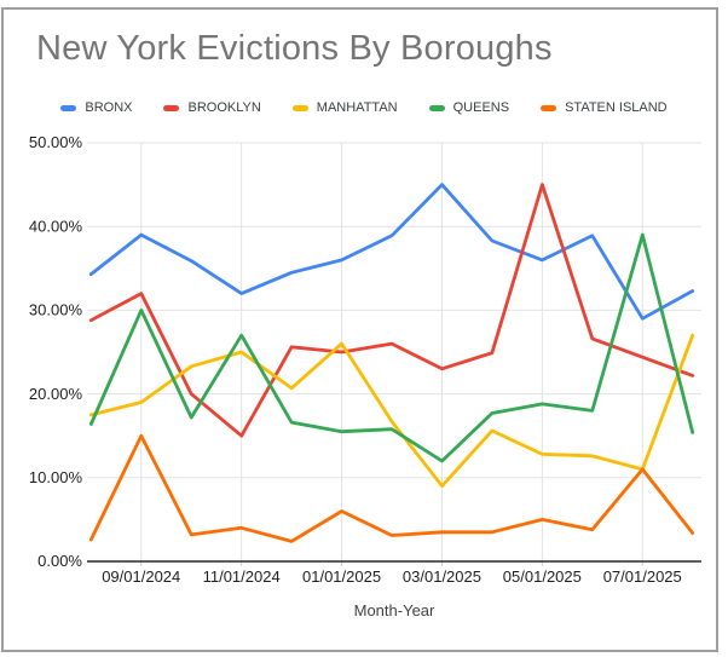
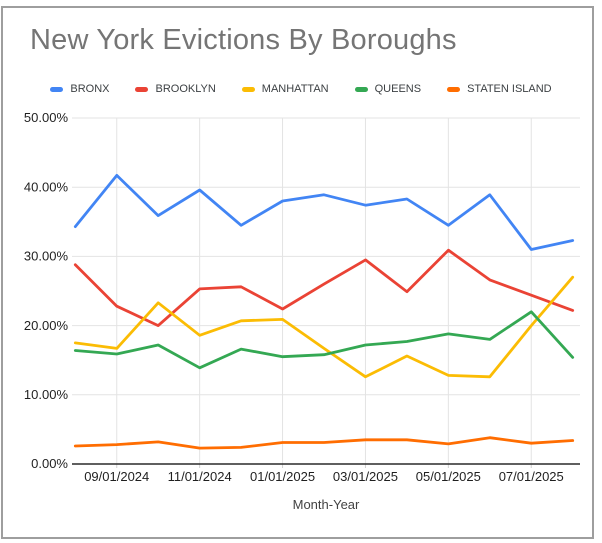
BRONX/09/01/2024: 39% -> 42%
BROOKLYN/09/01/2024: 32% -> 23%
MANHATTAN/09/01/2024: 19% -> 17%
QUEENS/09/01/2024: 30% -> 16%
STATEN ISLAND/09/01/2024: 15% -> 3%
BRONX/11/01/2024: 32% -> 40%
BROOKLYN/11/01/2024: 15% -> 25%
MANHATTAN/11/01/2024: 25% -> 19%
QUEENS/11/01/2024: 27% -> 14%
STATEN ISLAND/11/01/2024: 4% -> 2%
BRONX/01/01/2025: 36% -> 38%
BROOKLYN/01/01/2025: 25% -> 22%
MANHATTAN/01/01/2025: 26% -> 21%
STATEN ISLAND/01/01/2025: 6% -> 3%
BRONX/03/01/2025: 45% -> 37%
BROOKLYN/03/01/2025: 23% -> 30%
MANHATTAN/03/01/2025: 9% -> 13%
QUEENS/03/01/2025: 12% -> 17%
BRONX/05/01/2025: 36% -> 34%
BROOKLYN/05/01/2025: 45% -> 31%
STATEN ISLAND/05/01/2025: 5% -> 3%
BRONX/07/01/2025: 29% -> 31%
MANHATTAN/07/01/2025: 11% -> 20%
QUEENS/07/01/2025: 39% -> 22%
STATEN ISLAND/07/01/2025: 11% -> 3%
